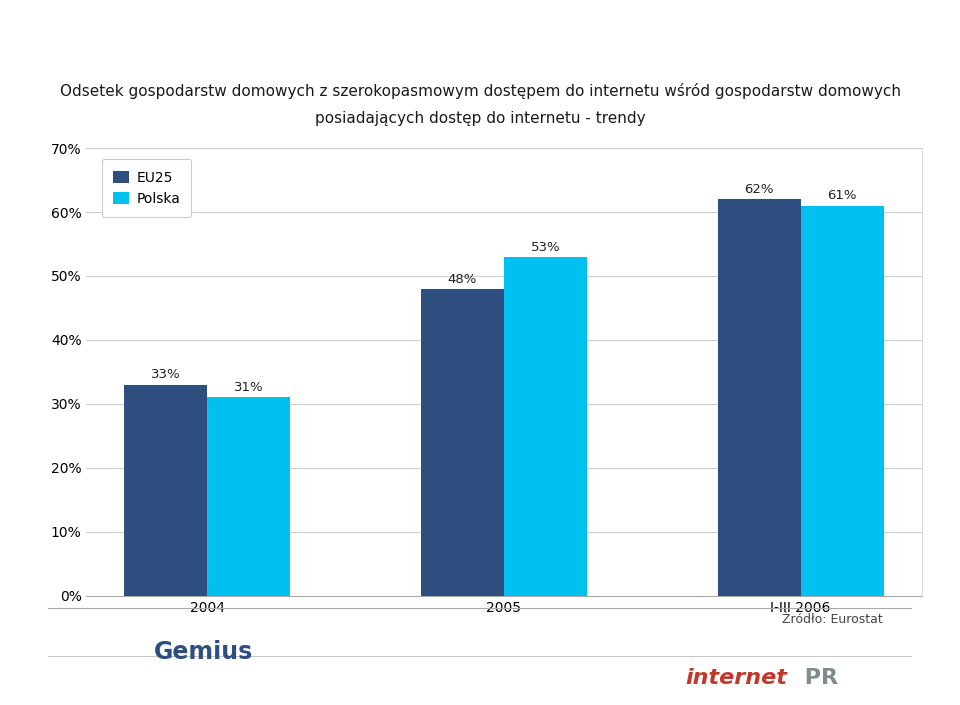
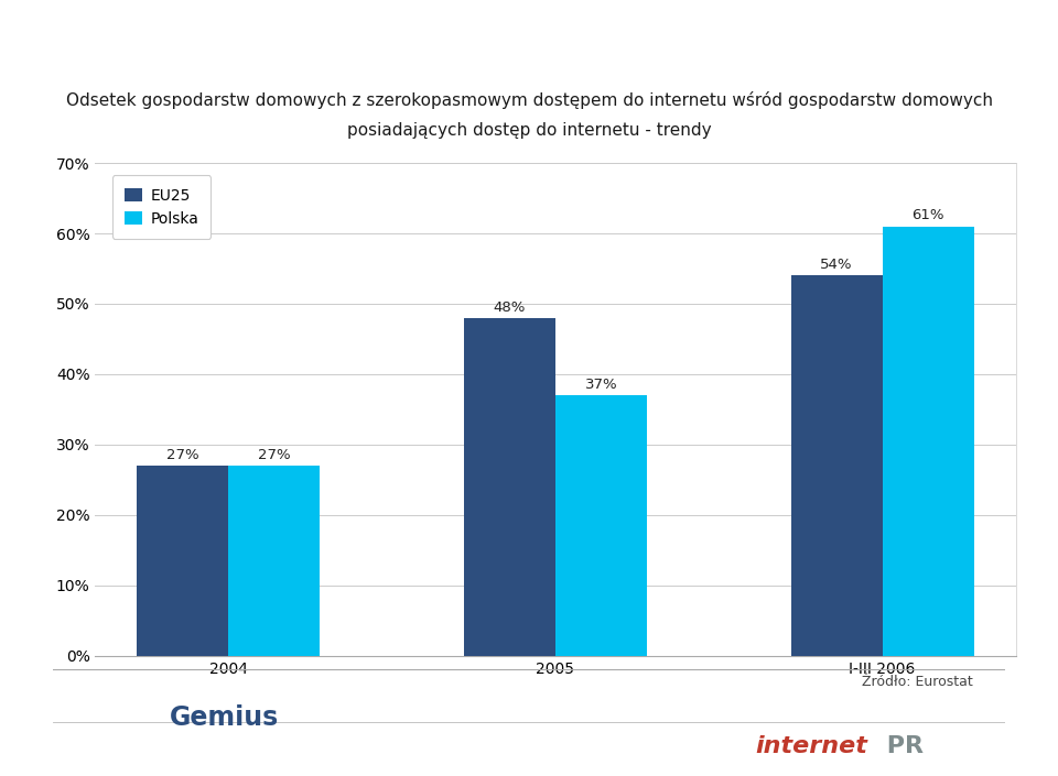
EU25/2004: 33% -> 27%
Polska/2004: 31% -> 27%
Polska/2005: 53% -> 37%
EU25/I-III 2006: 62% -> 54%
